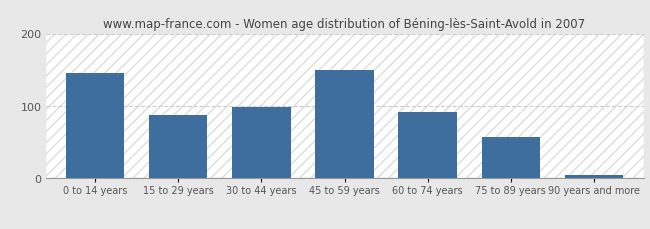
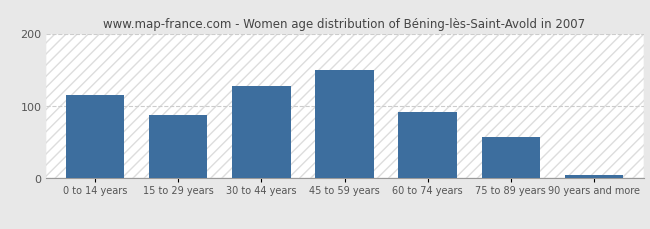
0 to 14 years: 146 -> 115
30 to 44 years: 98 -> 128
